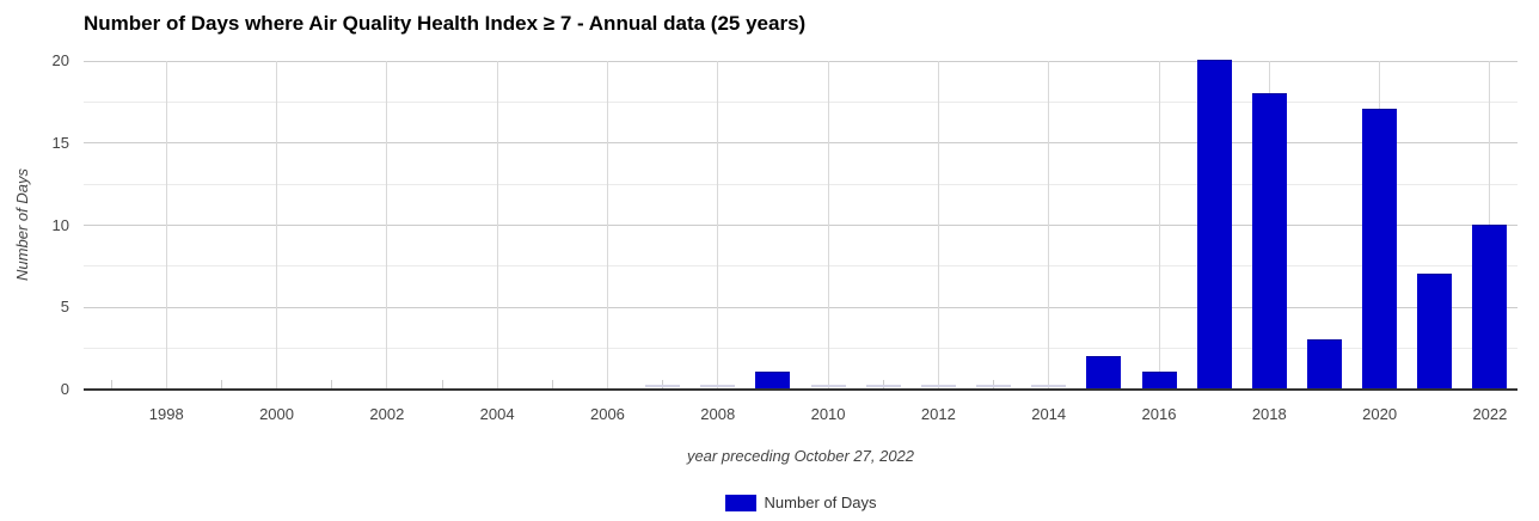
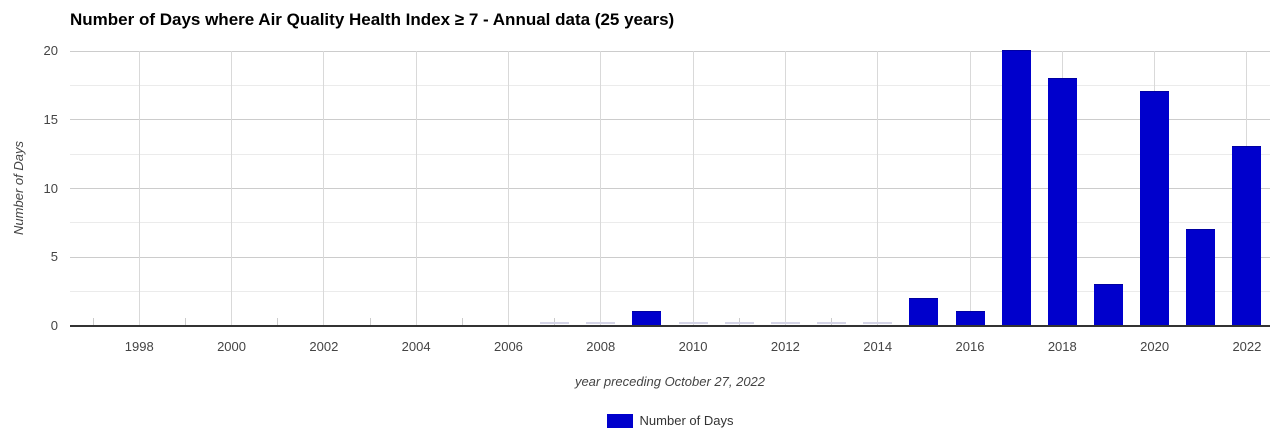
2022: 10 -> 13
